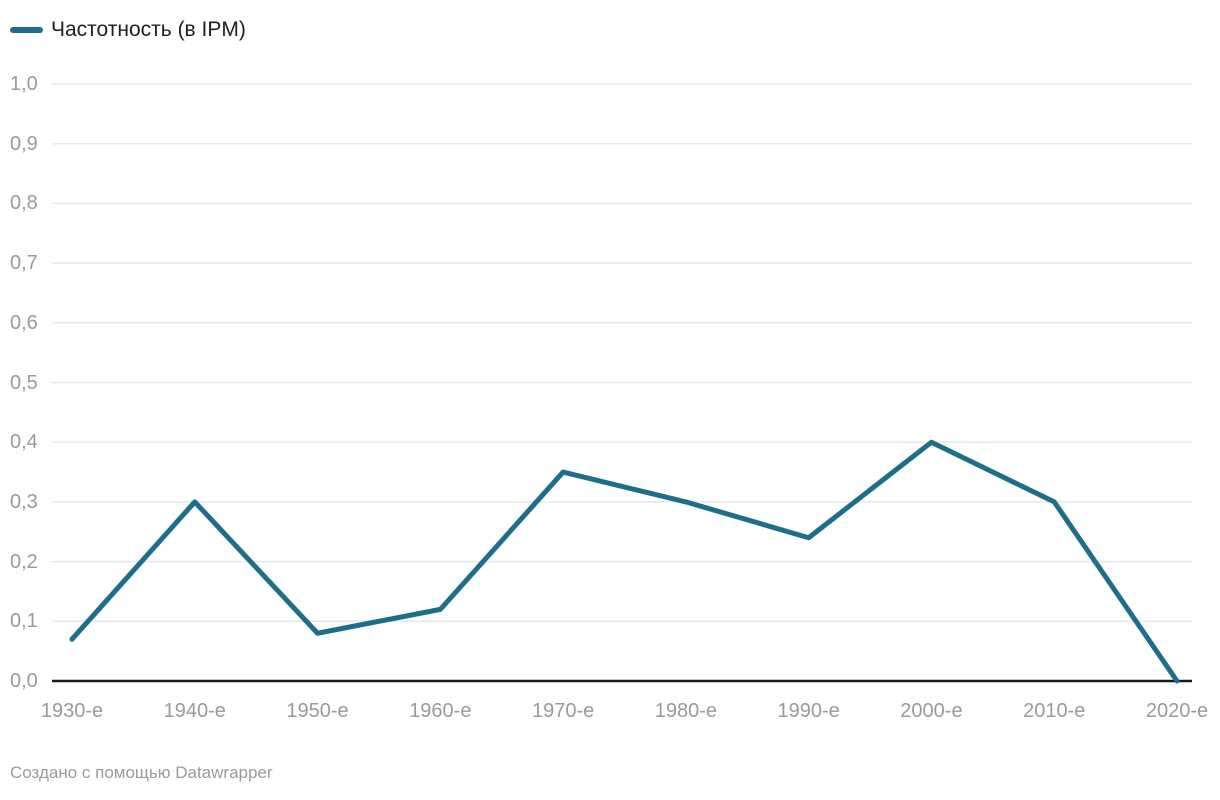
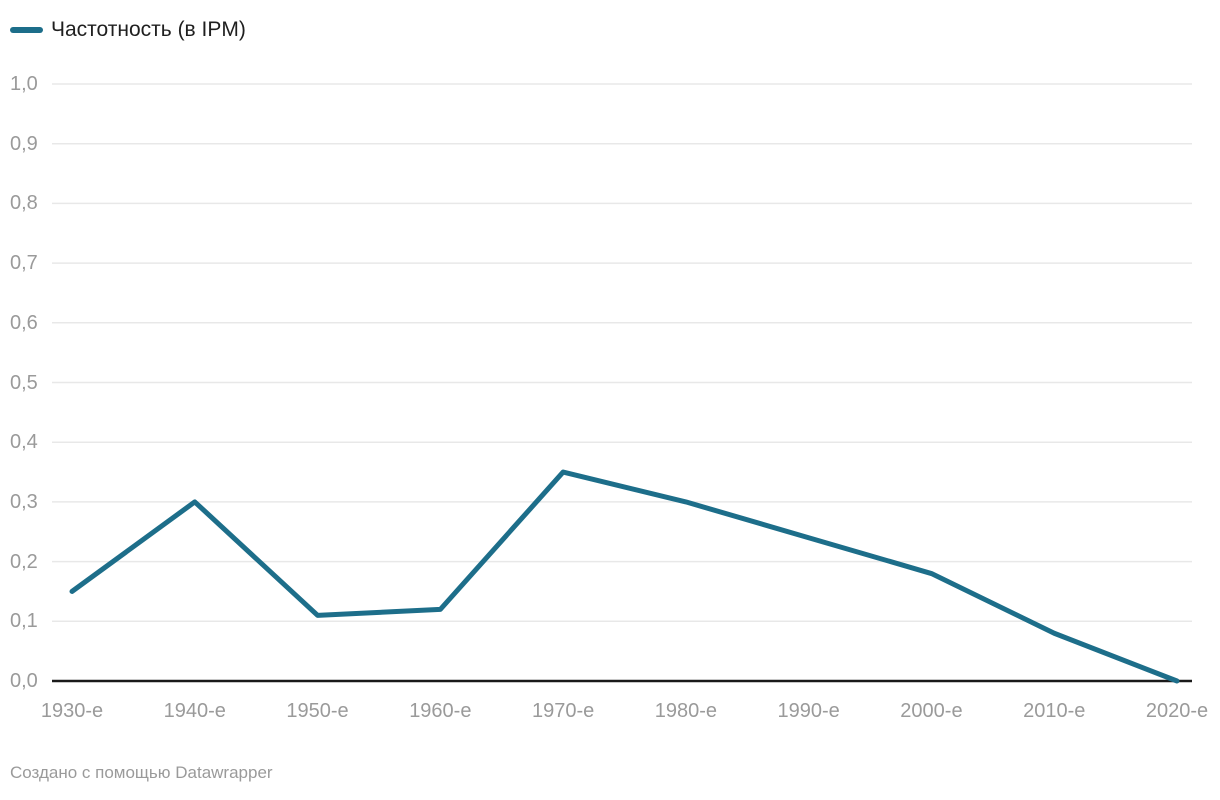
1930-е: 0,07 -> 0,15
1950-е: 0,08 -> 0,11
2000-е: 0,40 -> 0,18
2010-е: 0,30 -> 0,08
